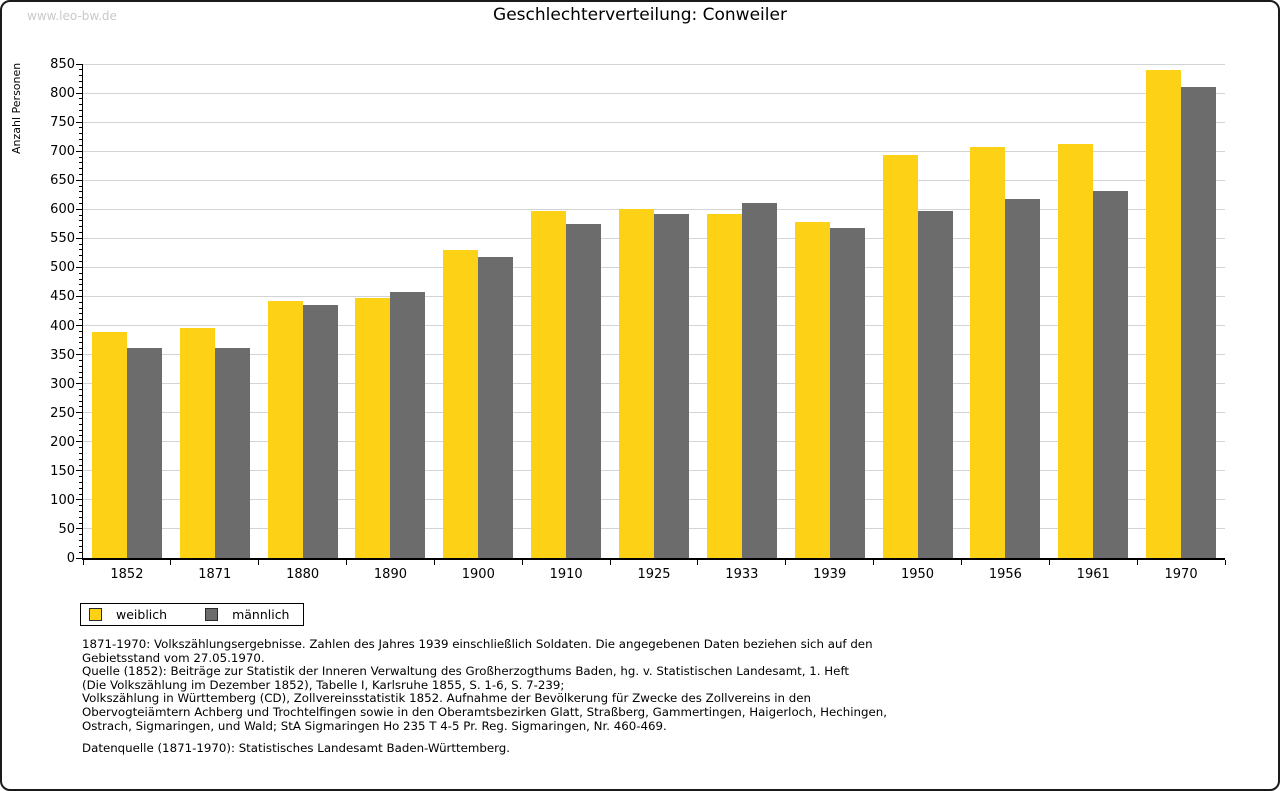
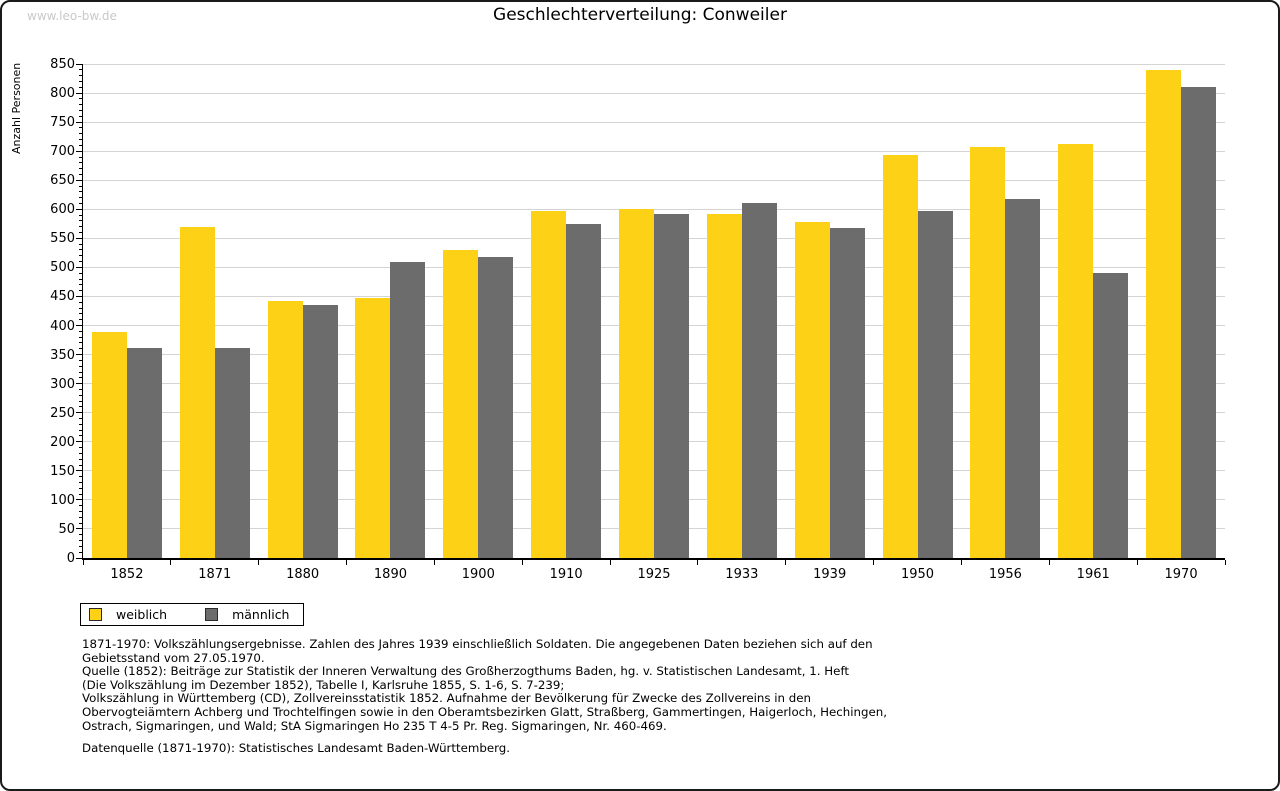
weiblich/1871: 400 -> 570
männlich/1890: 460 -> 510
männlich/1961: 630 -> 490
